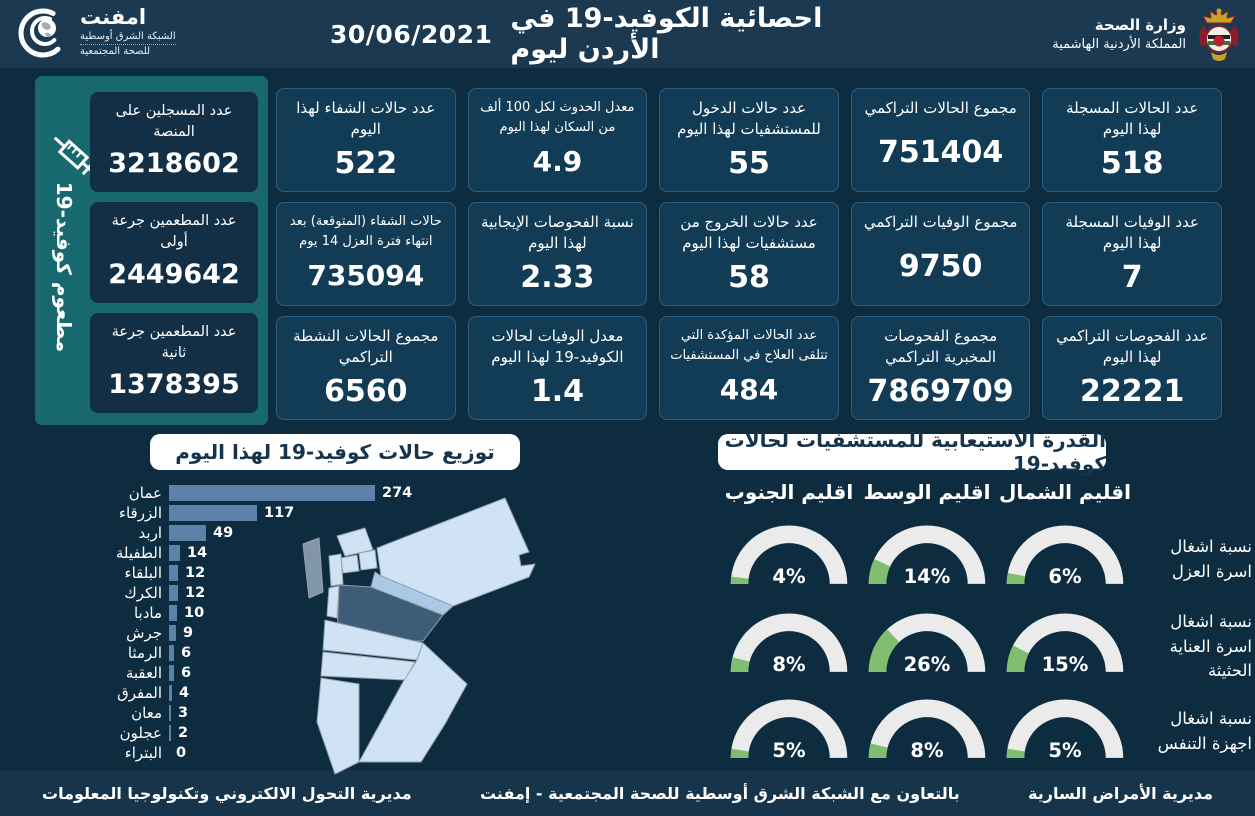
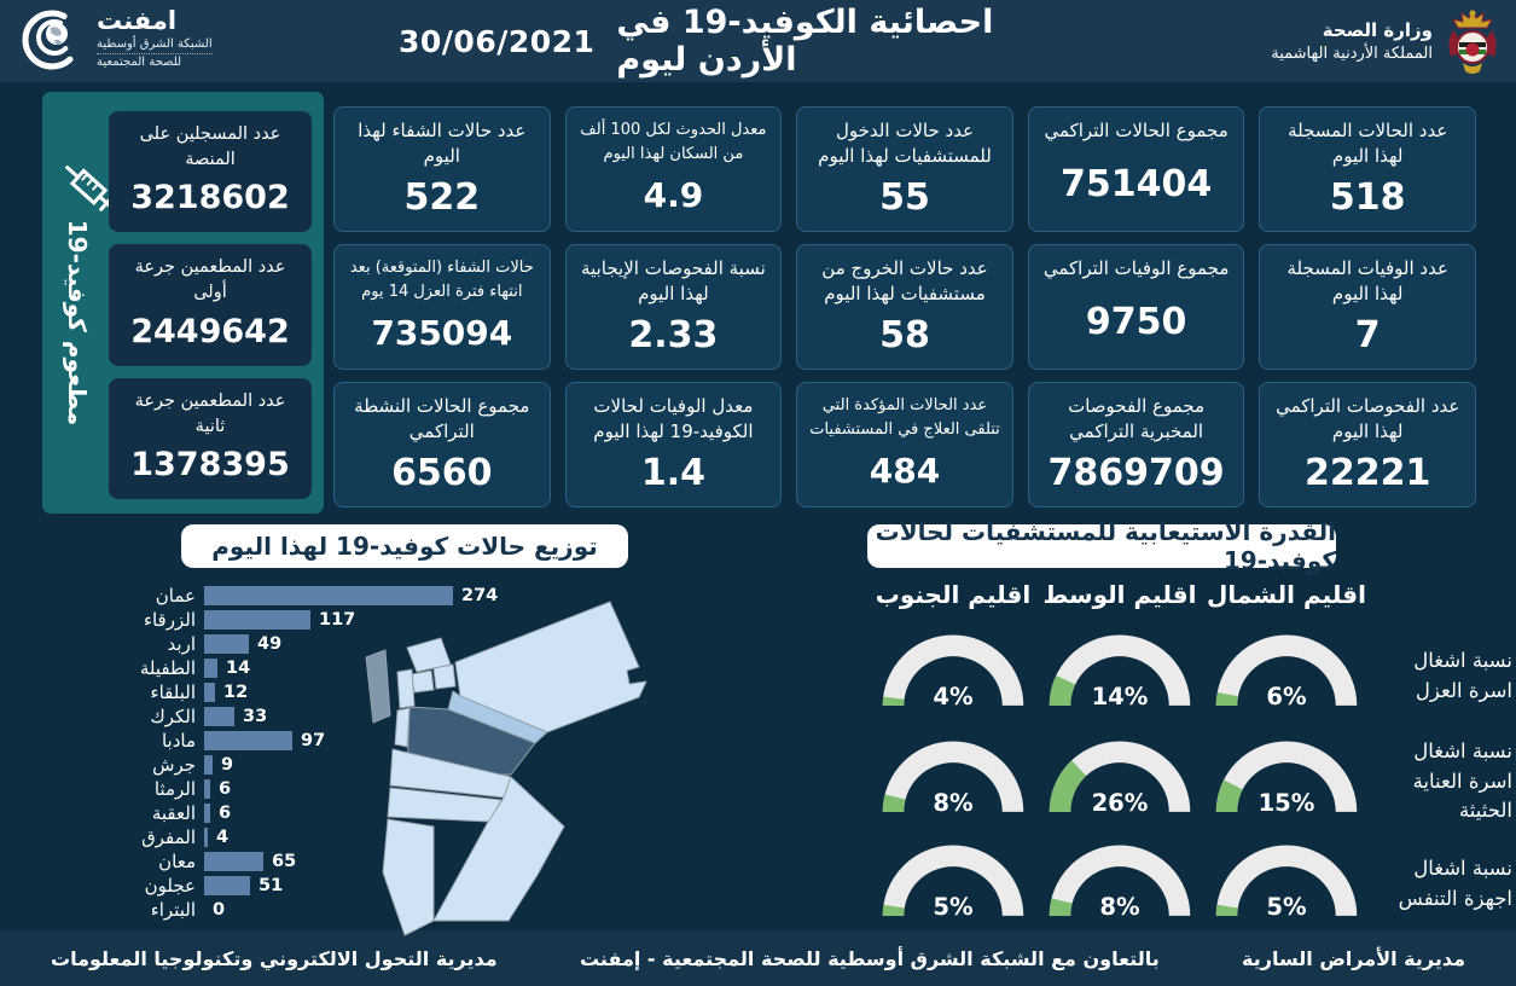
توزيع حالات كوفيد-19 لهذا اليوم/الكرك: 12 -> 33
توزيع حالات كوفيد-19 لهذا اليوم/مادبا: 10 -> 97
توزيع حالات كوفيد-19 لهذا اليوم/معان: 3 -> 65
توزيع حالات كوفيد-19 لهذا اليوم/عجلون: 2 -> 51
